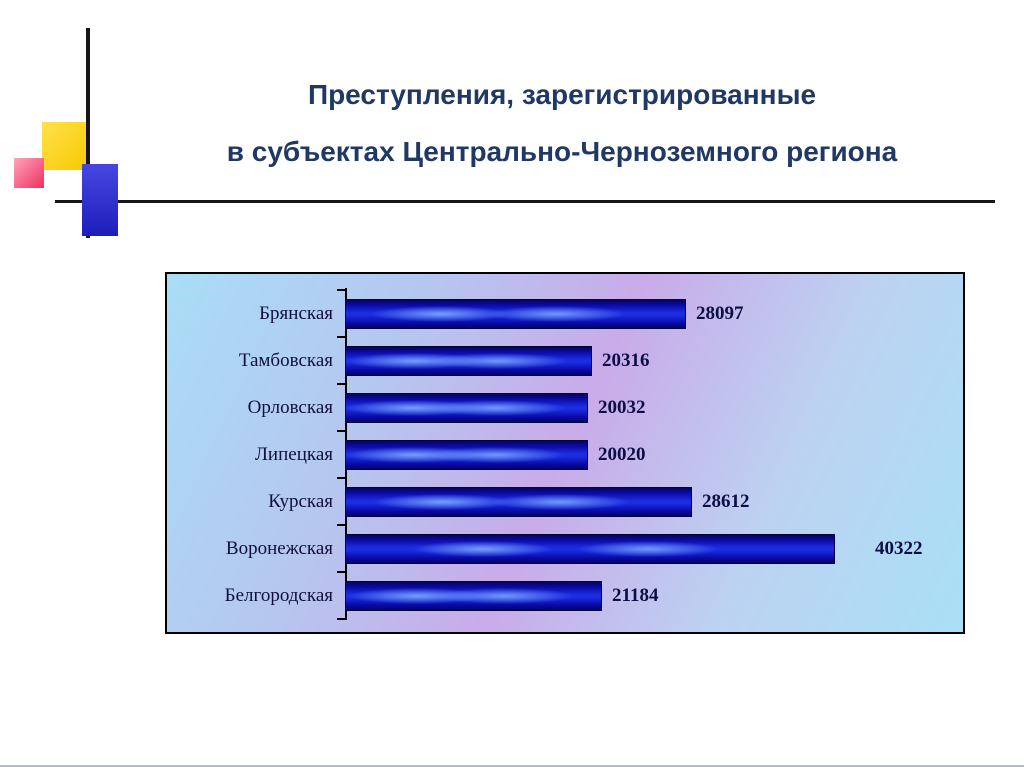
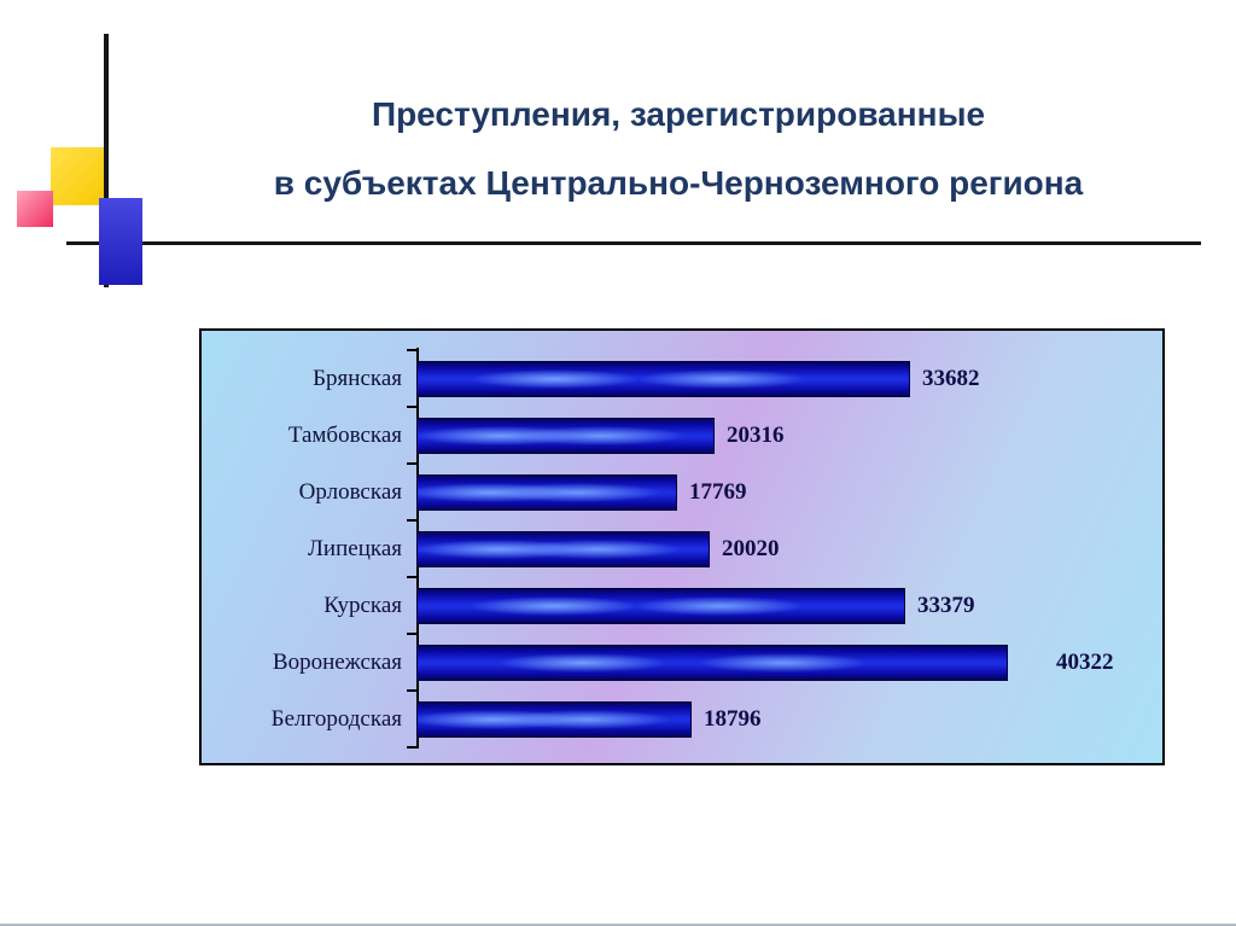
Брянская: 28097 -> 33682
Орловская: 20032 -> 17769
Курская: 28612 -> 33379
Белгородская: 21184 -> 18796
